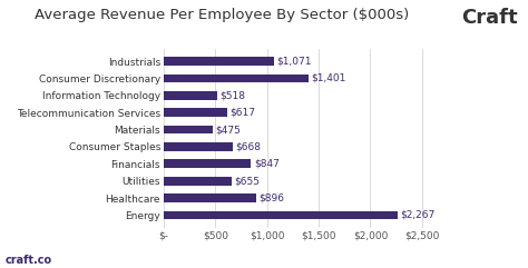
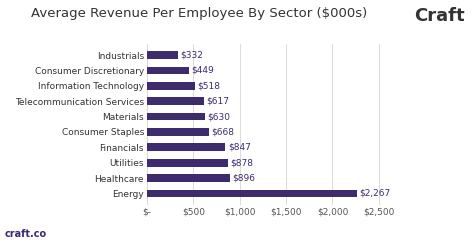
Industrials: $1,071 -> $332
Consumer Discretionary: $1,401 -> $449
Materials: $475 -> $630
Utilities: $655 -> $878
